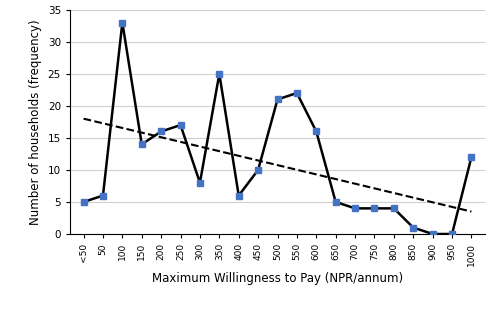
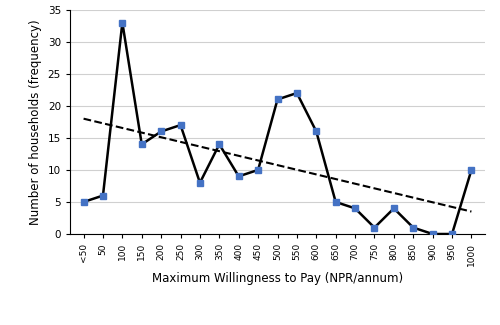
350: 25 -> 14
400: 6 -> 9
750: 4 -> 1
1000: 12 -> 10
